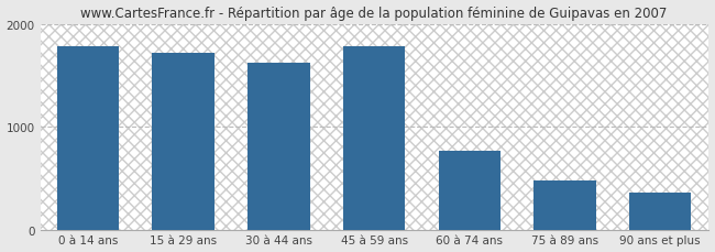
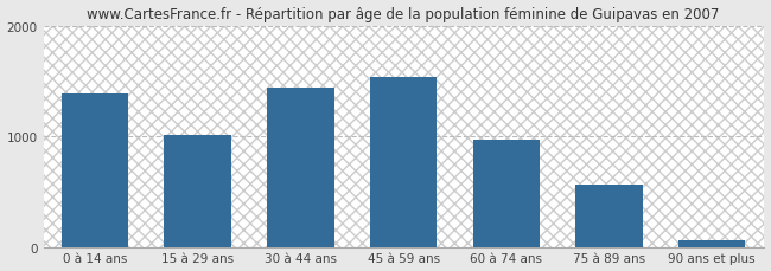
0 à 14 ans: 1780 -> 1390
15 à 29 ans: 1720 -> 1010
30 à 44 ans: 1620 -> 1440
45 à 59 ans: 1780 -> 1530
60 à 74 ans: 760 -> 970
75 à 89 ans: 480 -> 560
90 ans et plus: 360 -> 60
